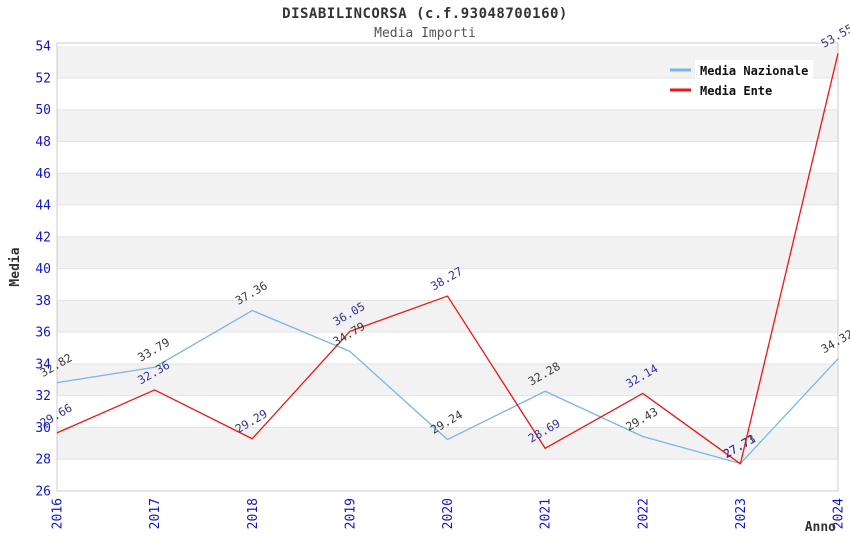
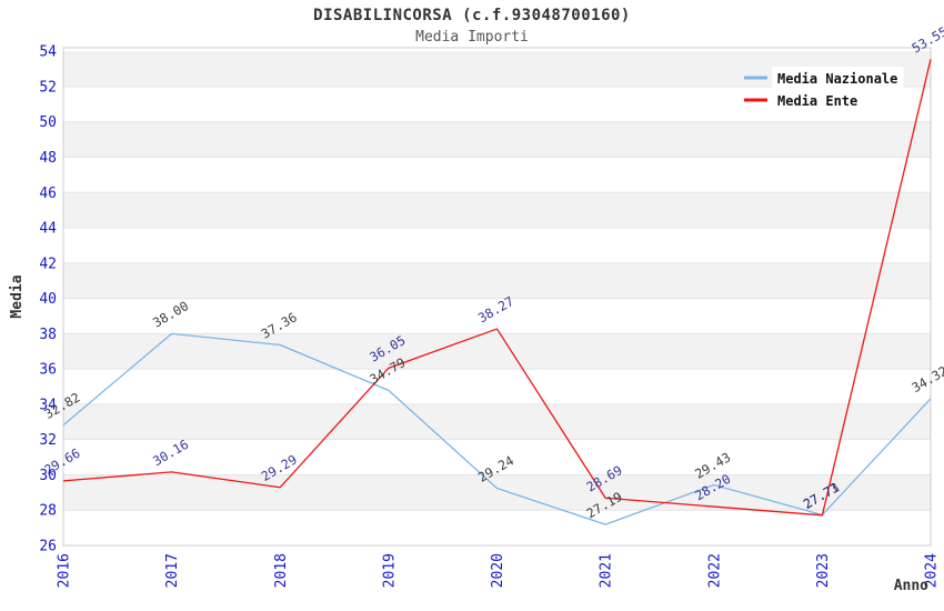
Media Nazionale/2017: 33.79 -> 38.00
Media Ente/2017: 32.36 -> 30.16
Media Nazionale/2021: 32.28 -> 27.19
Media Ente/2022: 32.14 -> 28.20
